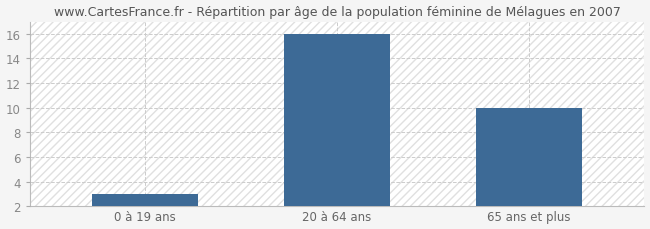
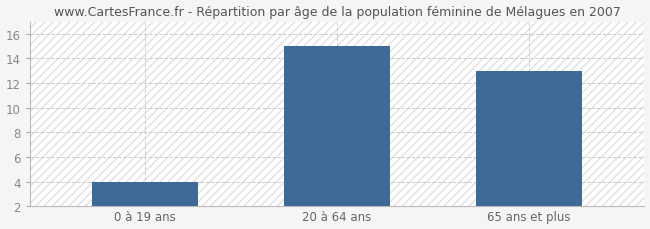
0 à 19 ans: 3 -> 4
20 à 64 ans: 16 -> 15
65 ans et plus: 10 -> 13
